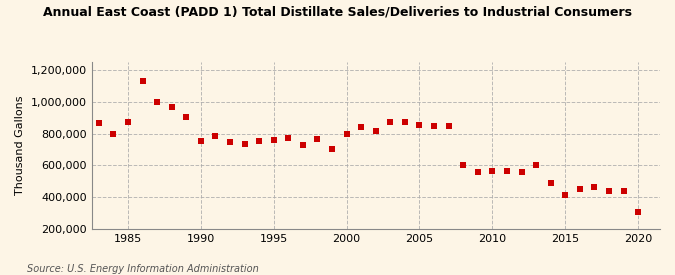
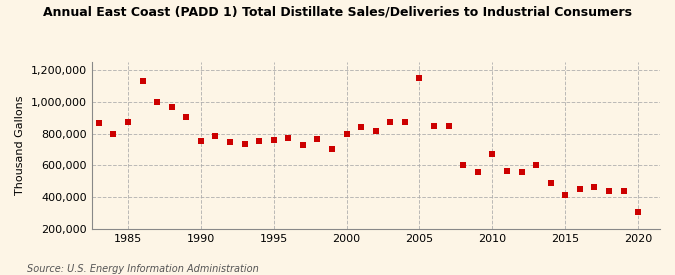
2005: 860,000 -> 1,150,000
2010: 560,000 -> 670,000
